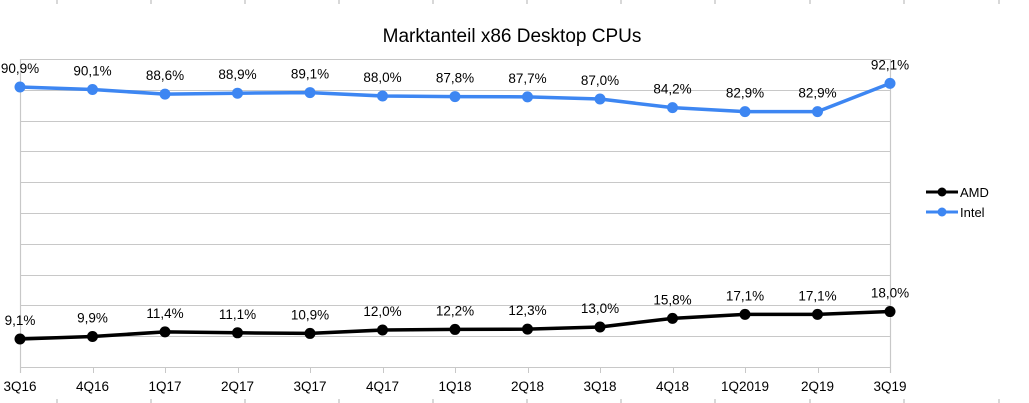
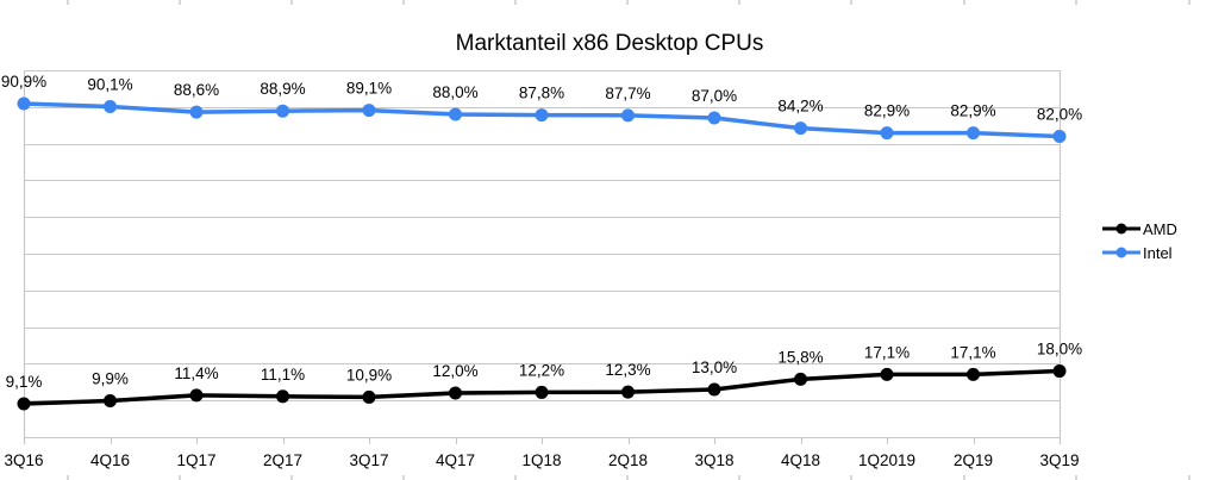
Intel/3Q19: 92,1% -> 82,0%
